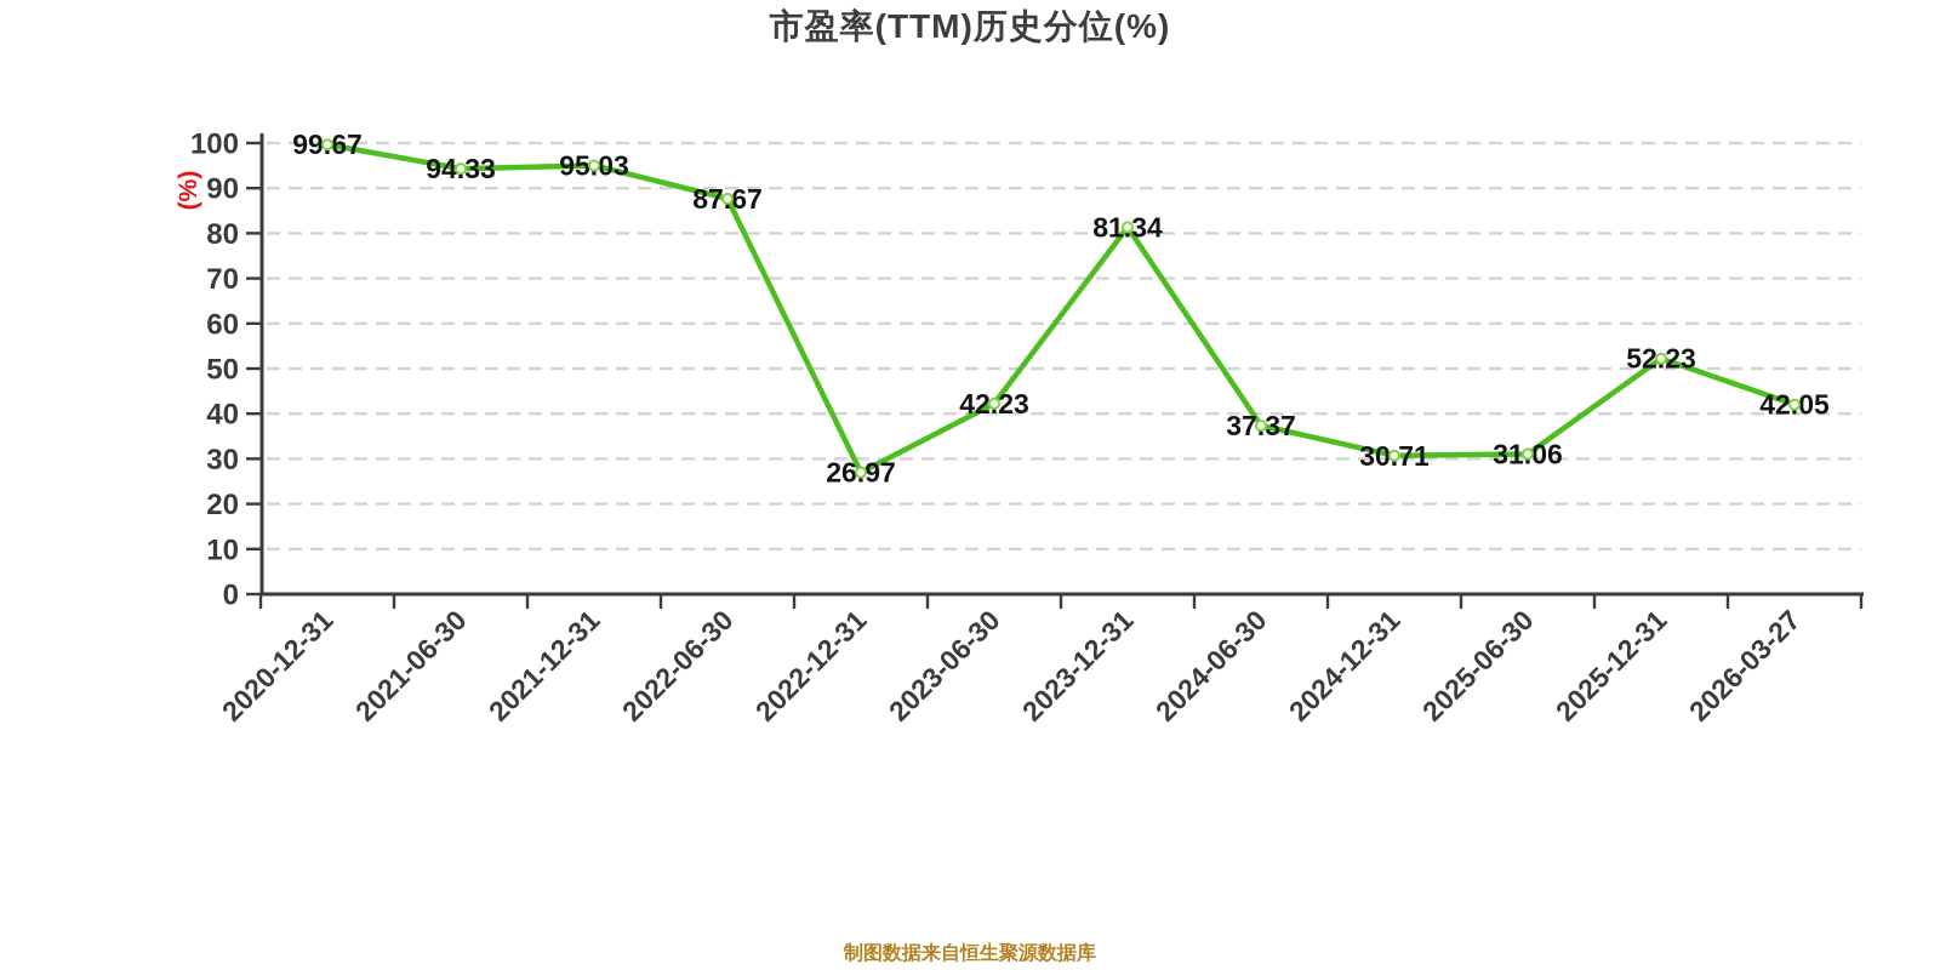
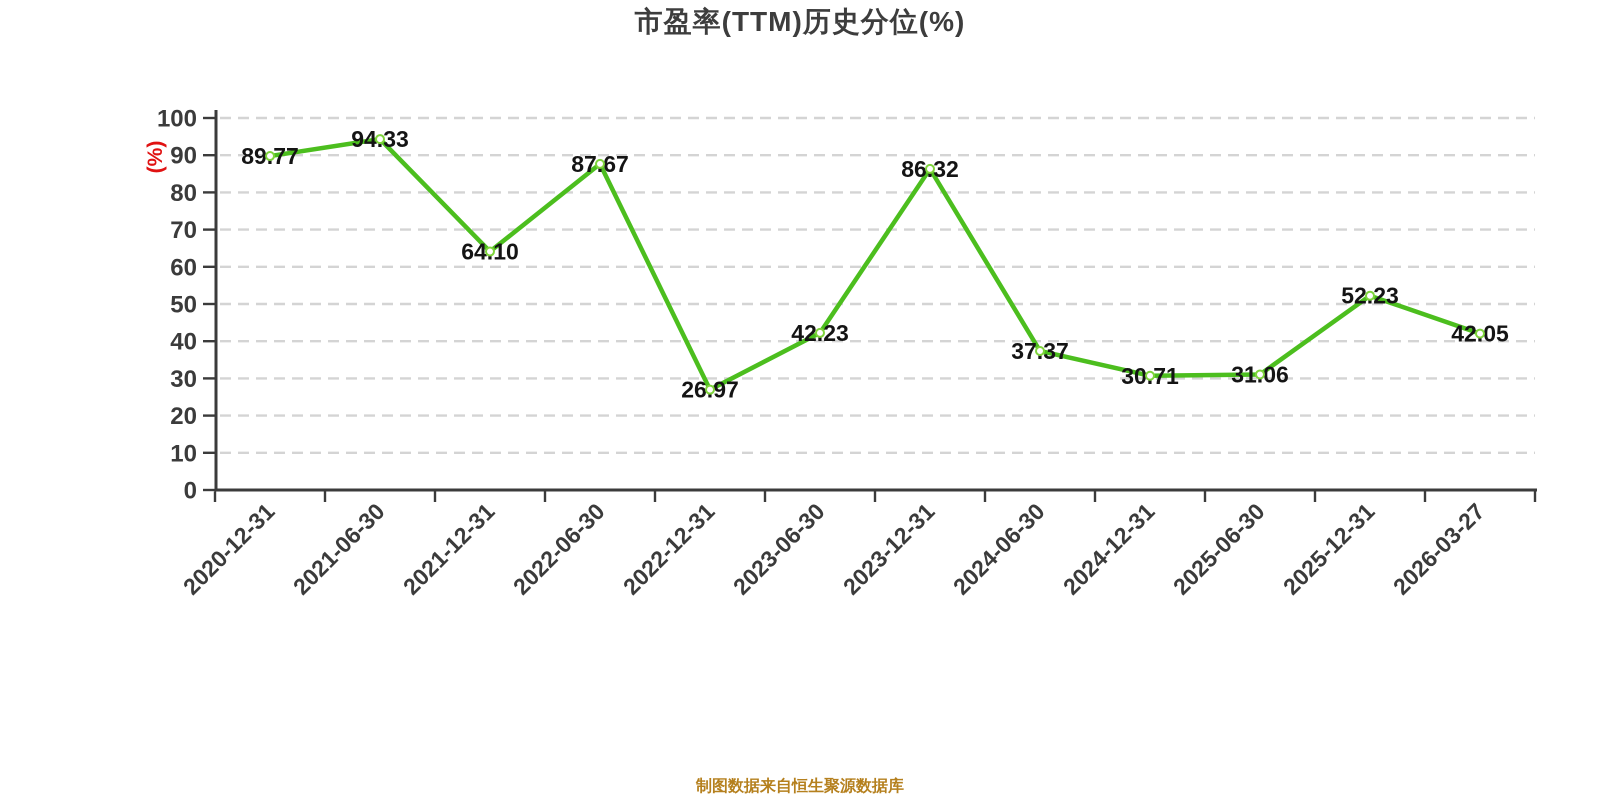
2020-12-31: 99.67 -> 89.77
2021-12-31: 95.03 -> 64.10
2023-12-31: 81.34 -> 86.32
